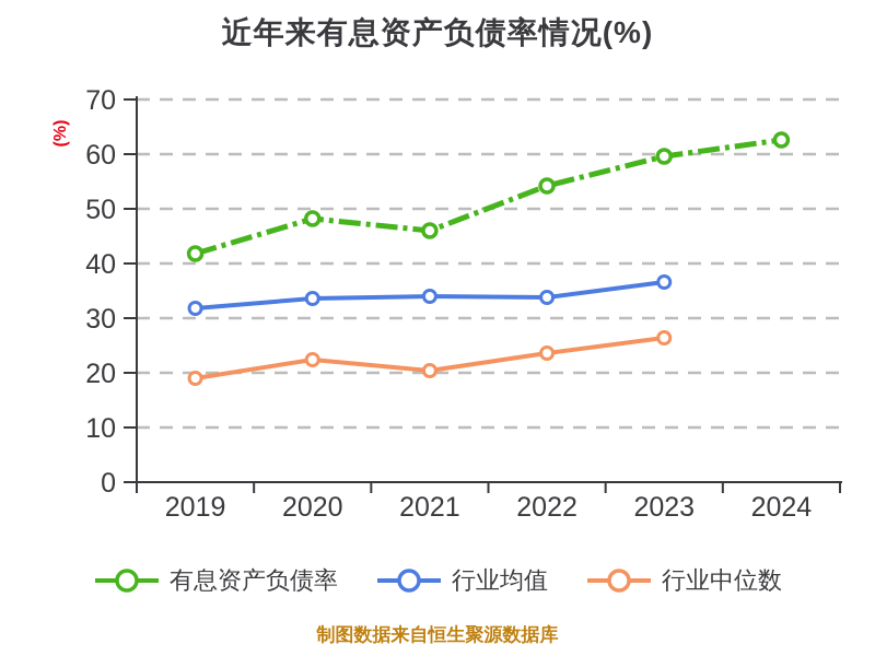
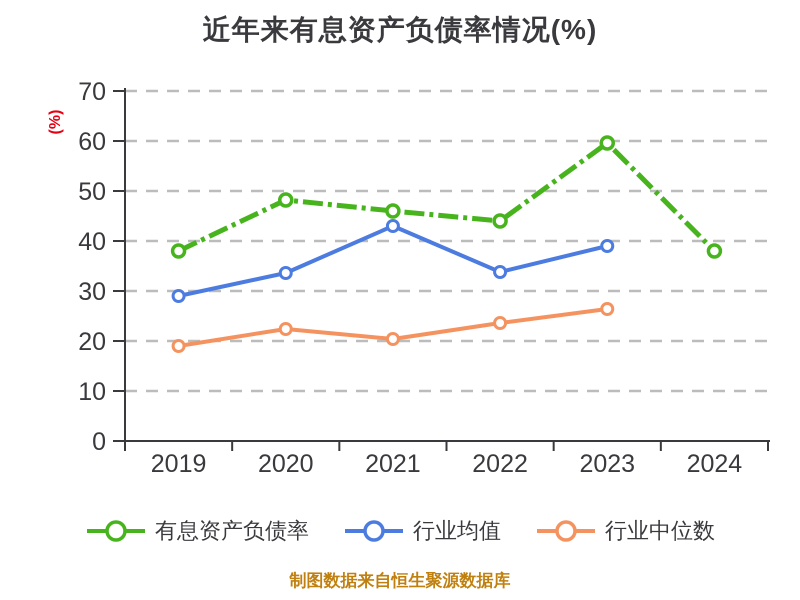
有息资产负债率/2019: 42 -> 38
行业均值/2019: 32 -> 29
行业均值/2021: 34 -> 43
有息资产负债率/2022: 54 -> 44
行业均值/2023: 37 -> 39
有息资产负债率/2024: 63 -> 38
